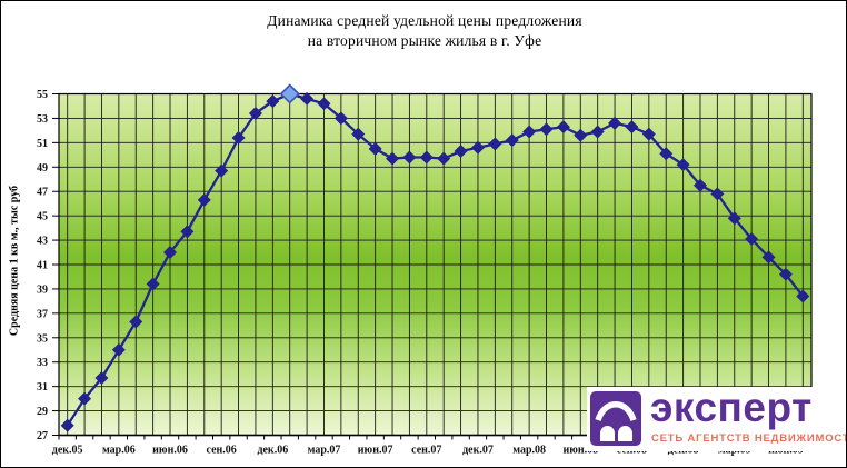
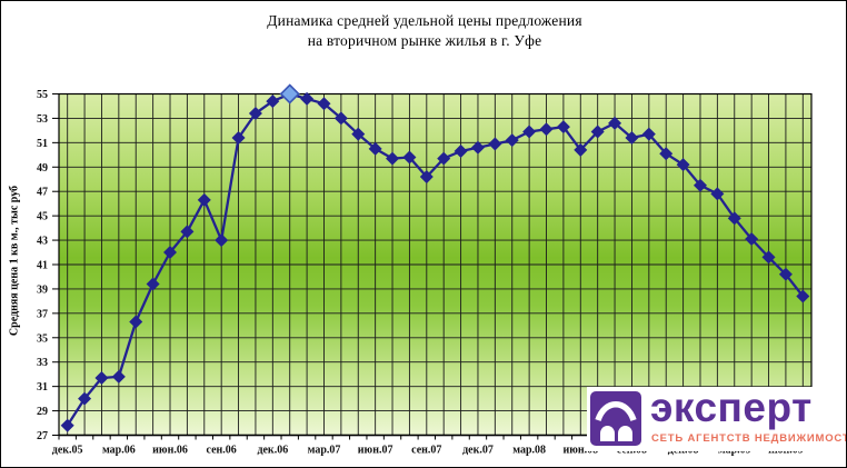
мар.06: 34.0 -> 31.8
сен.06: 48.7 -> 43.0
сен.07: 49.8 -> 48.2
июн.08: 51.6 -> 50.4
сен.08: 52.3 -> 51.4
